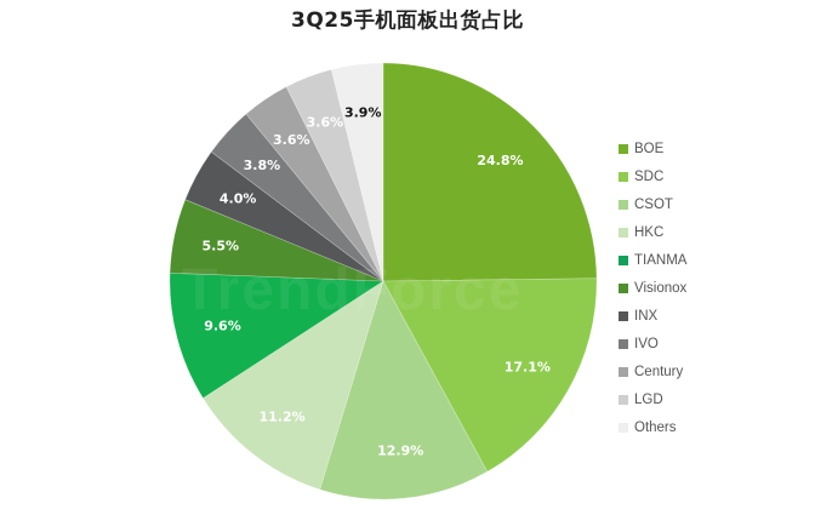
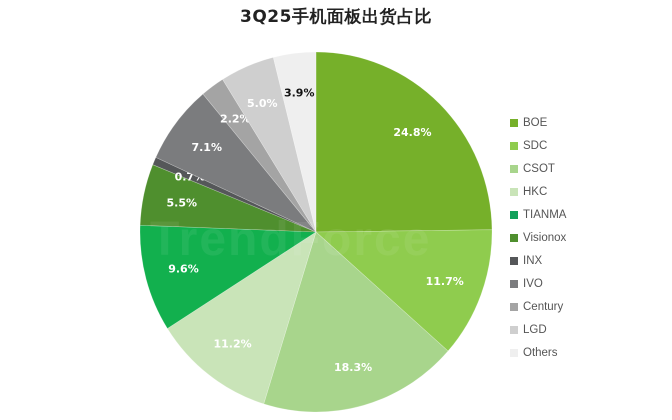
SDC: 17.1% -> 11.7%
CSOT: 12.9% -> 18.3%
INX: 4.0% -> 0.7%
IVO: 3.8% -> 7.1%
Century: 3.6% -> 2.2%
LGD: 3.6% -> 5.0%
